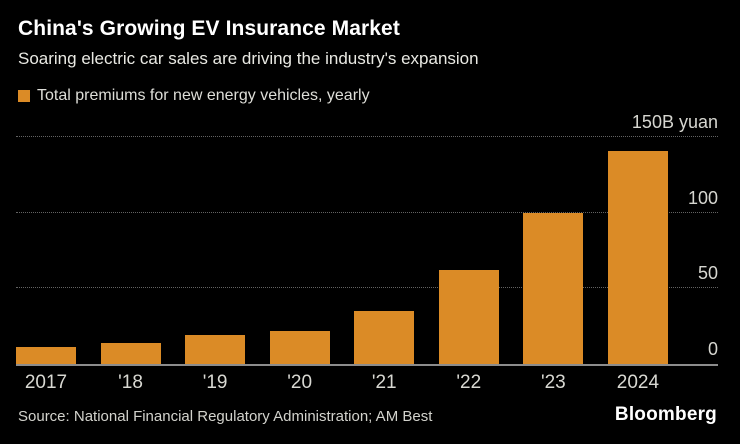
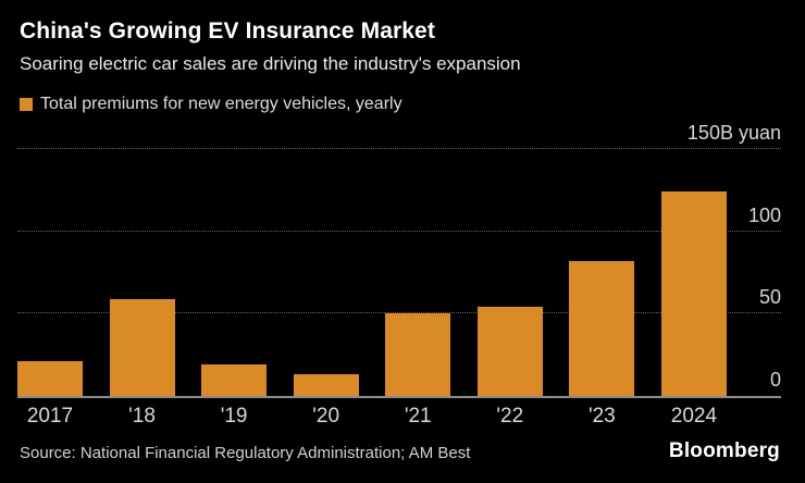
2017: 11 -> 21
'18: 14 -> 59
'20: 22 -> 13
'21: 35 -> 50
'22: 62 -> 54
'23: 100 -> 82
2024: 141 -> 124
